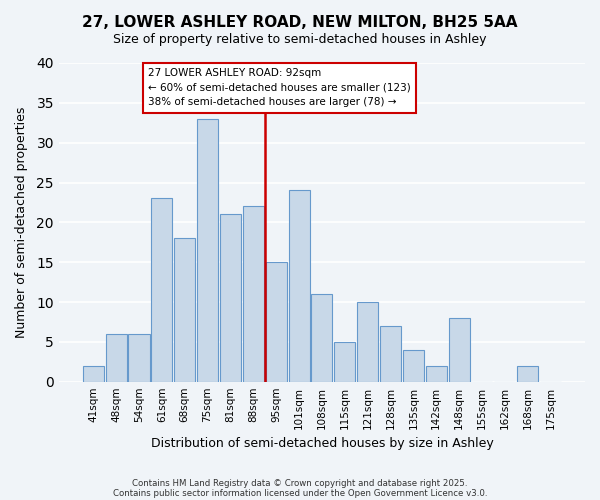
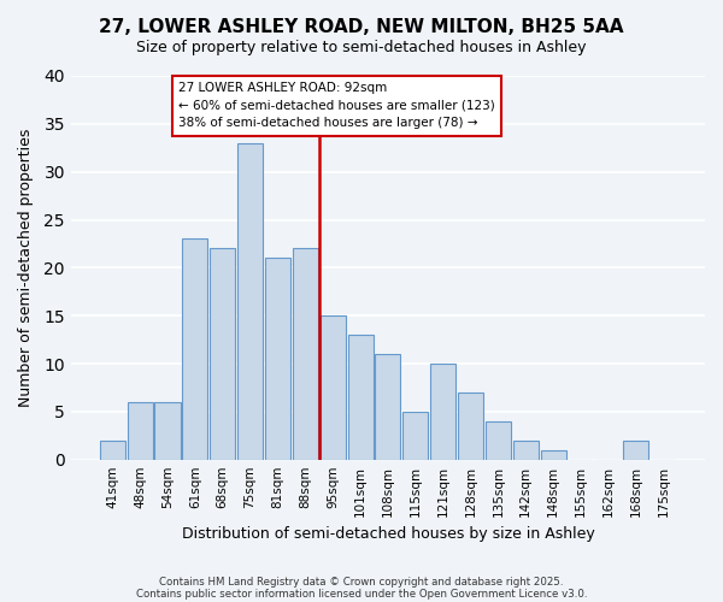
68sqm: 18 -> 22
101sqm: 24 -> 13
148sqm: 8 -> 1
